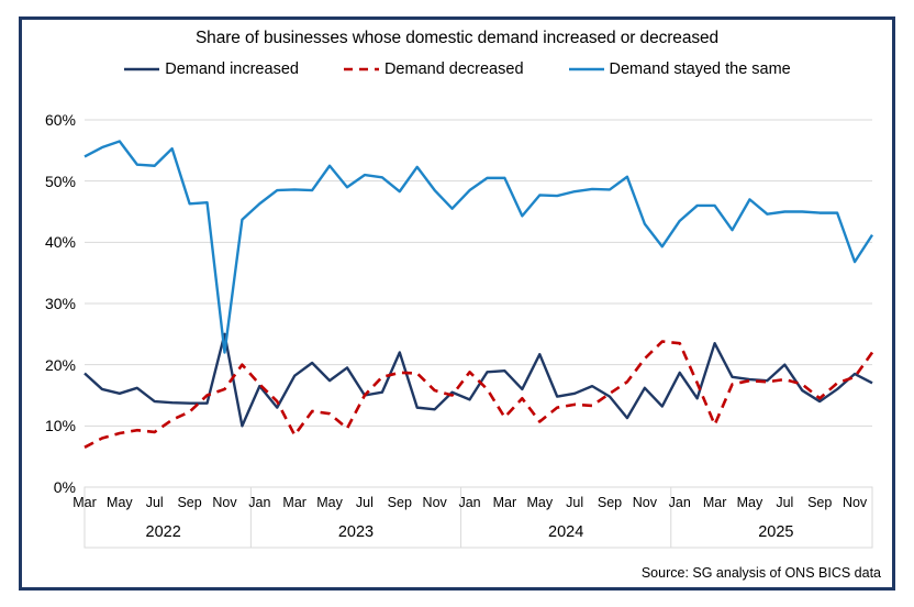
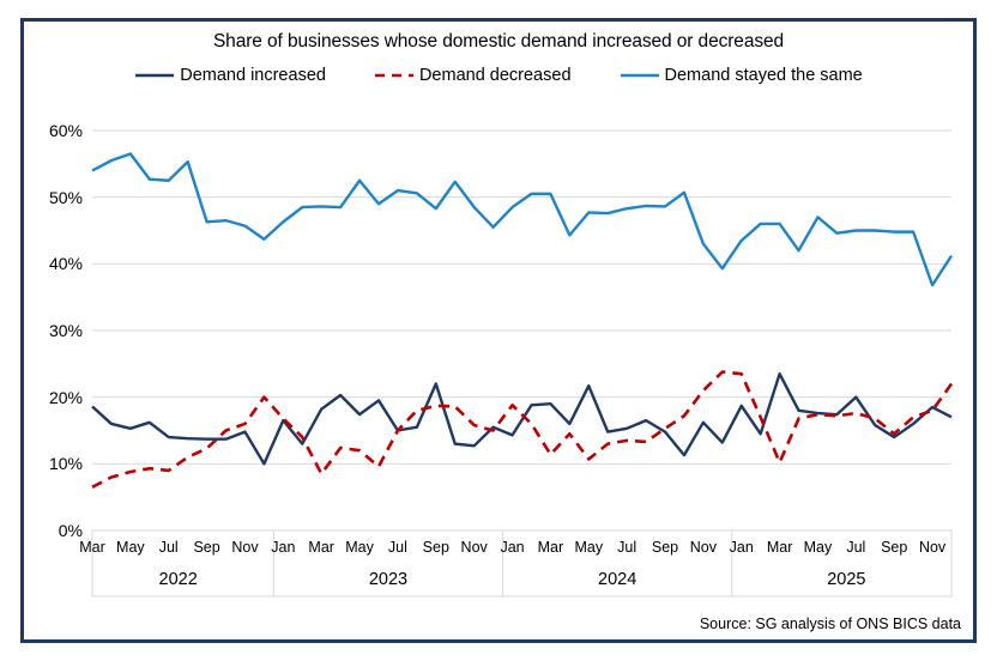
Demand increased/Nov 2022: 25% -> 15%
Demand stayed the same/Nov 2022: 22% -> 46%
